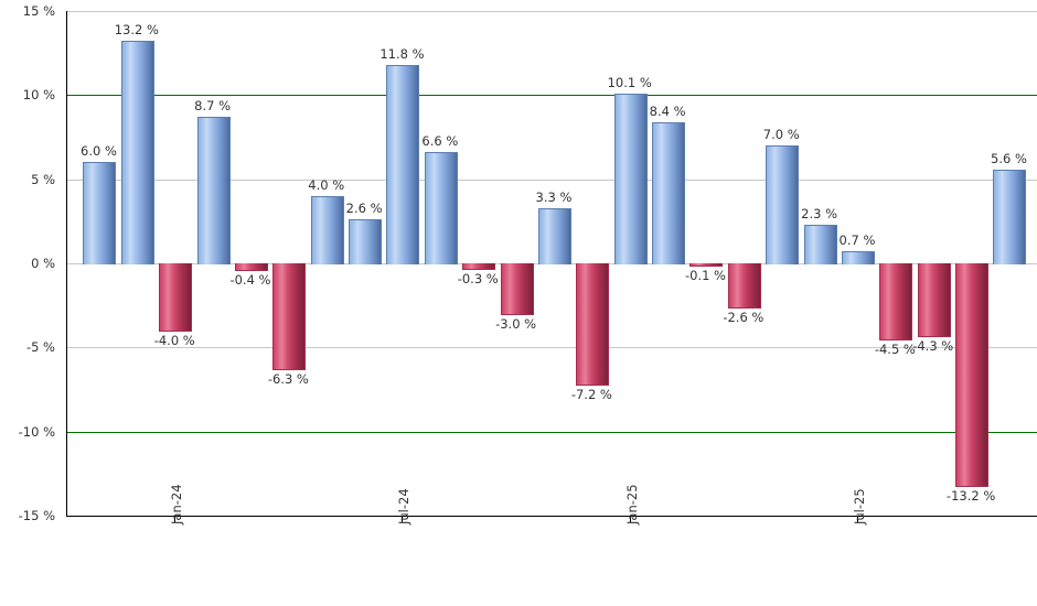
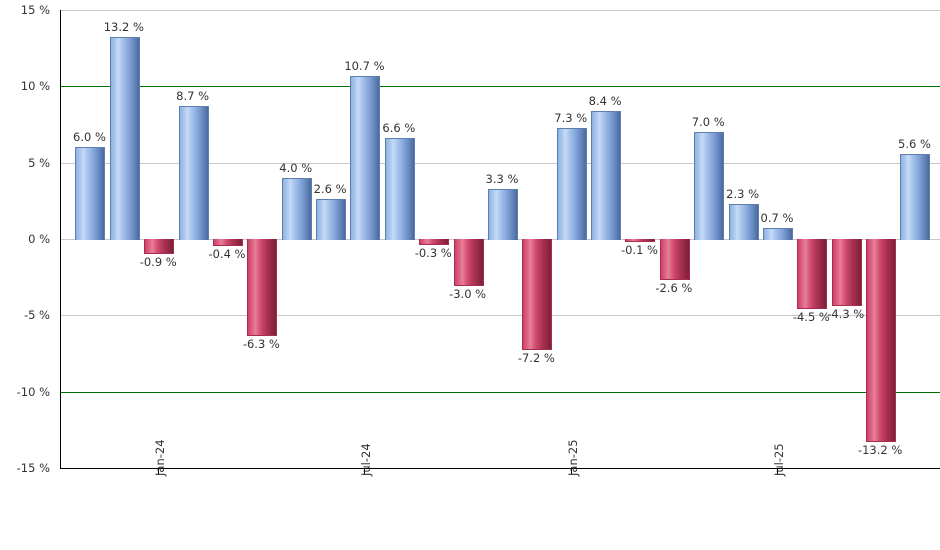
Jan-24: -4.0 -> -0.9
Jul-24: 11.8 -> 10.7
Jan-25: 10.1 -> 7.3
